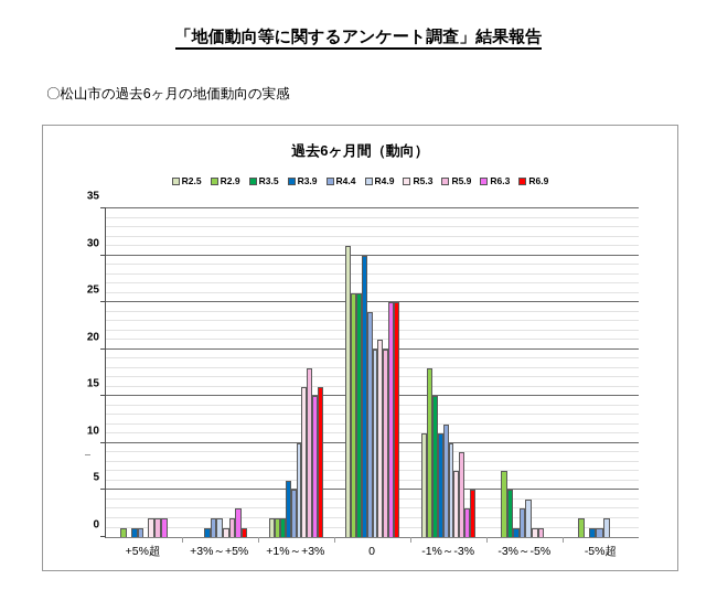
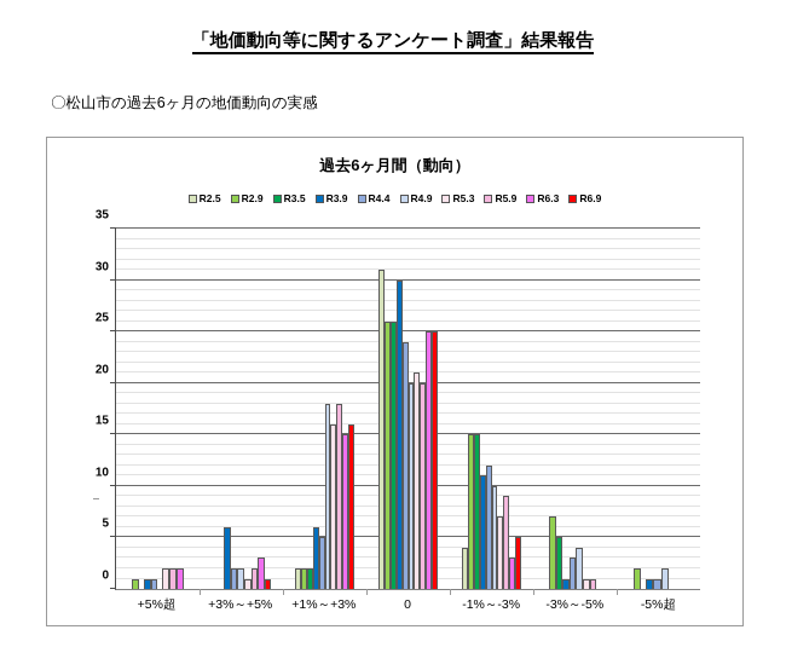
R3.9/+3%～+5%: 1 -> 6
R4.9/+1%～+3%: 10 -> 18
R2.5/-1%～-3%: 11 -> 4
R2.9/-1%～-3%: 18 -> 15
